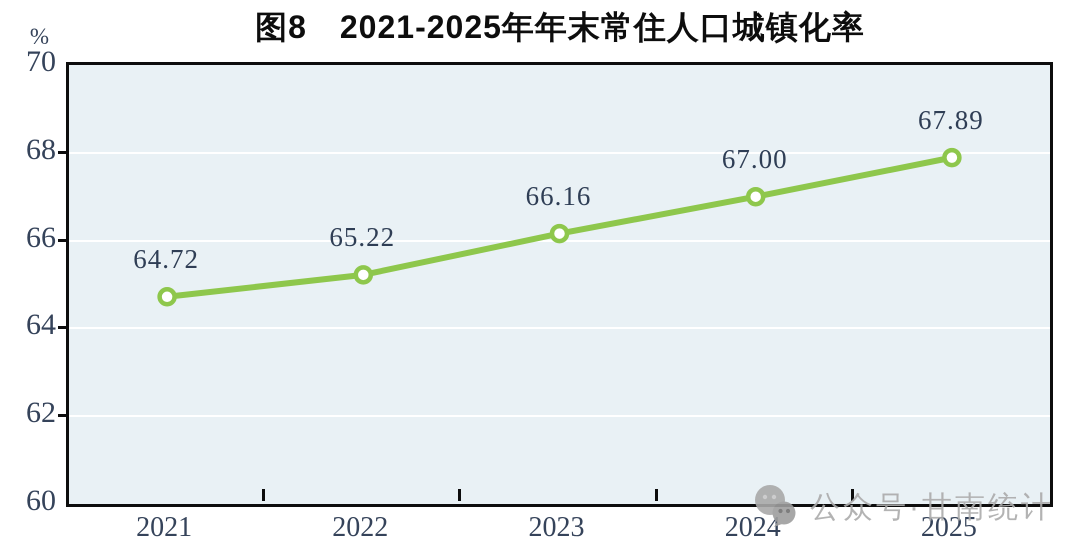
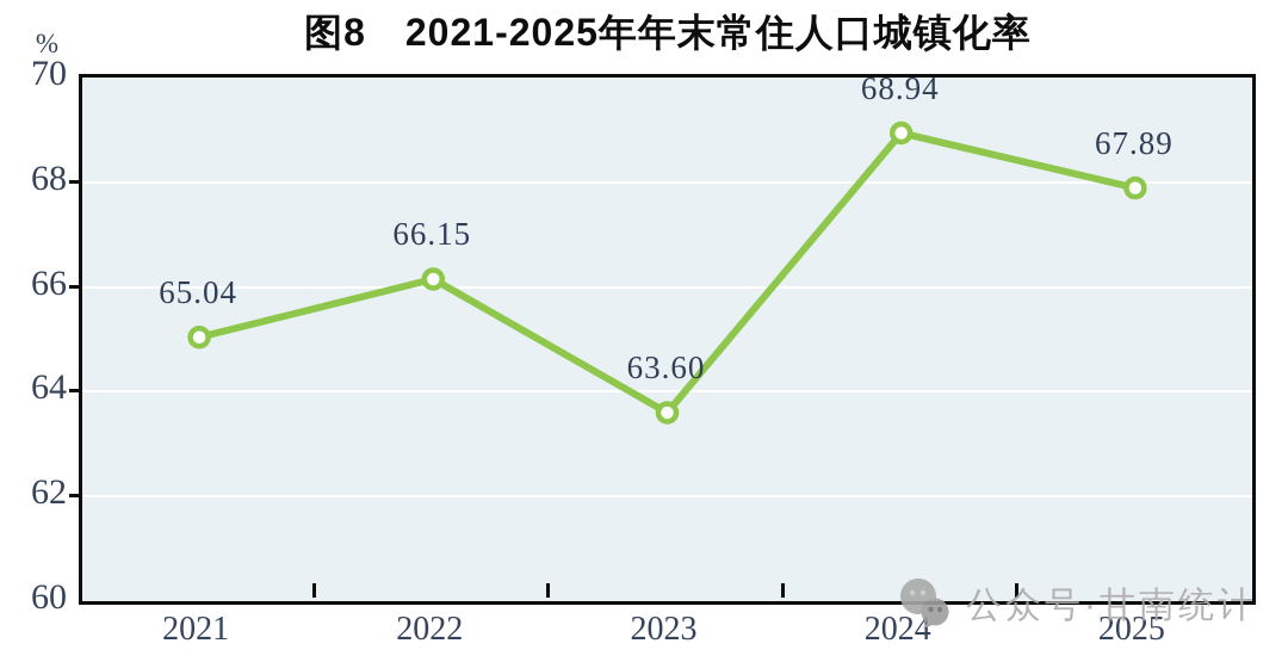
2021: 64.72 -> 65.04
2022: 65.22 -> 66.15
2023: 66.16 -> 63.60
2024: 67.00 -> 68.94
